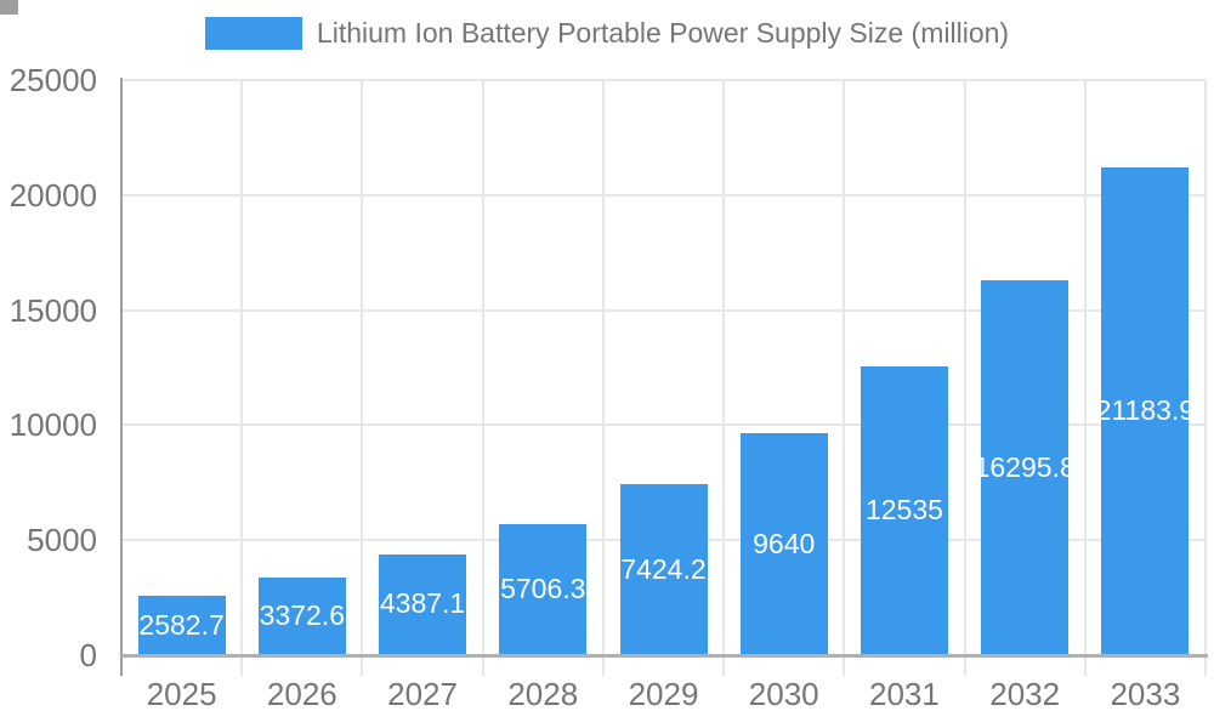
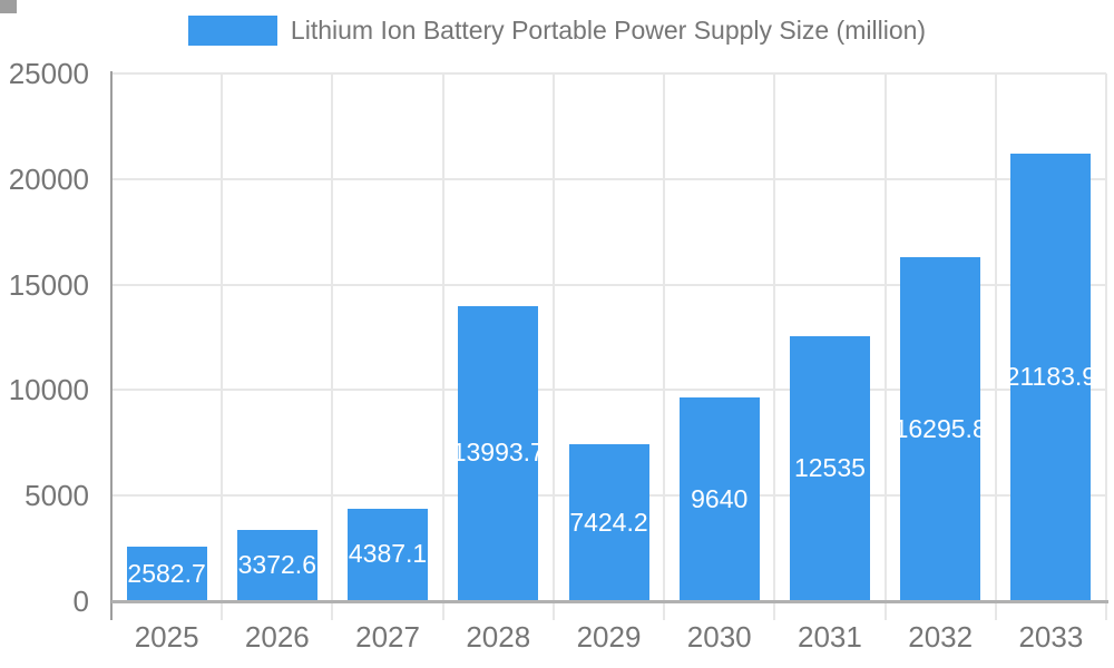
2028: 5706.3 -> 13993.7
